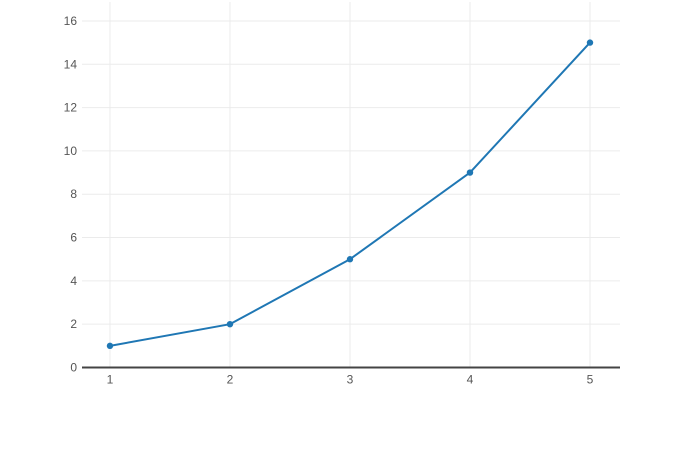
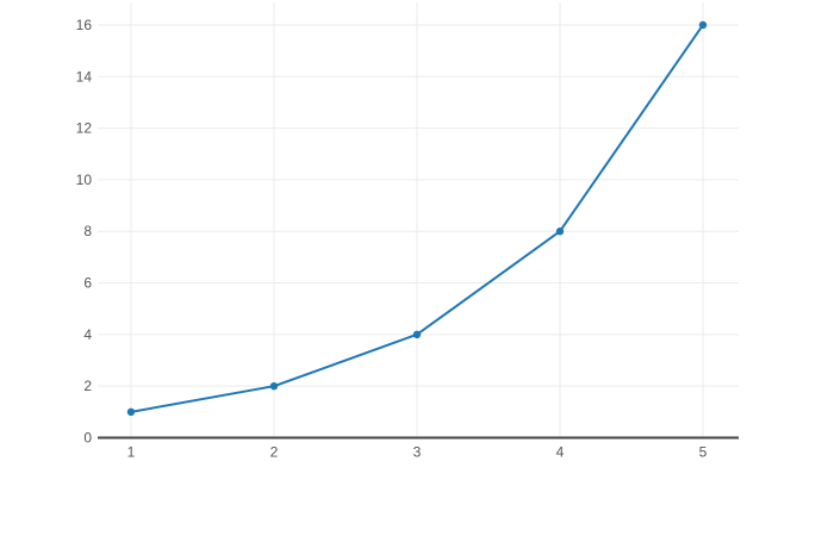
3: 5 -> 4
4: 9 -> 8
5: 15 -> 16
